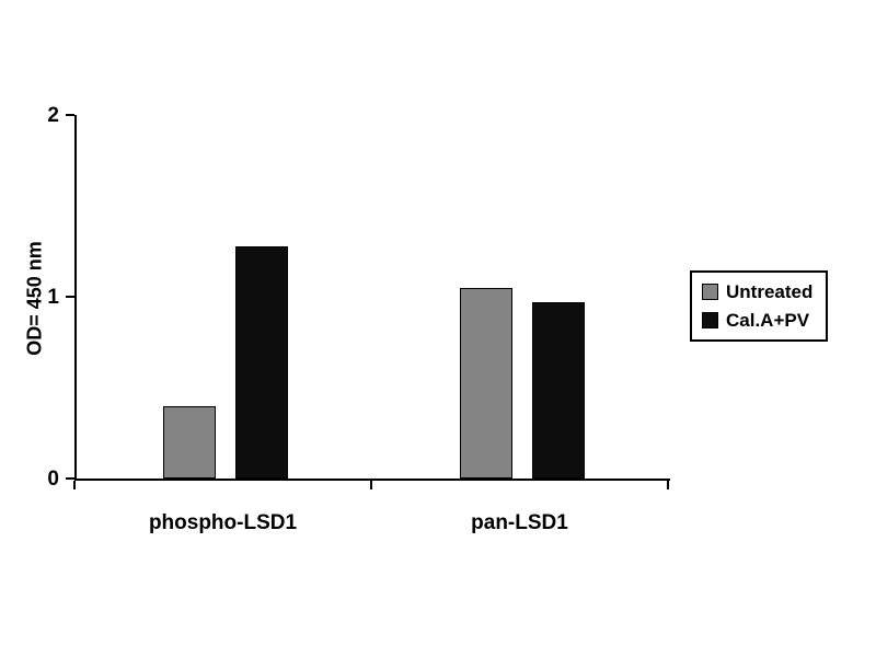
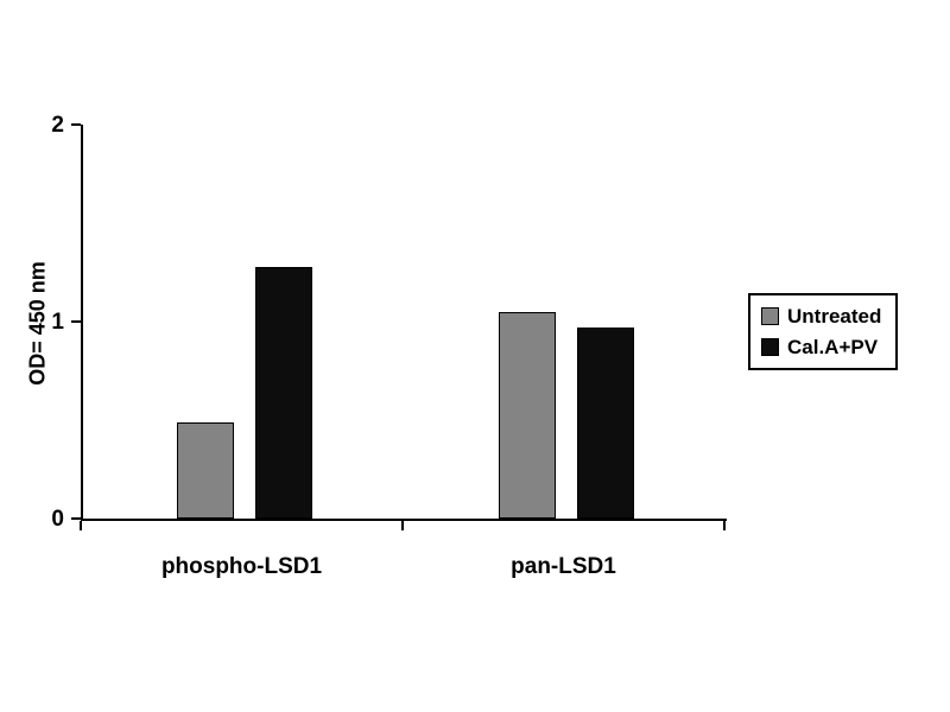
Untreated/phospho-LSD1: 0.40 -> 0.49
